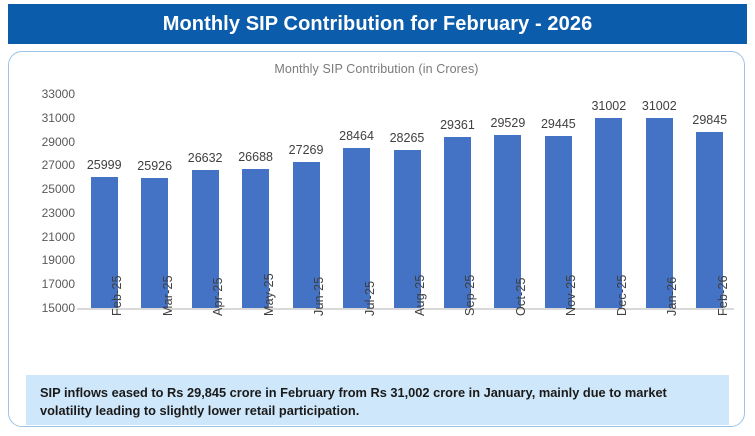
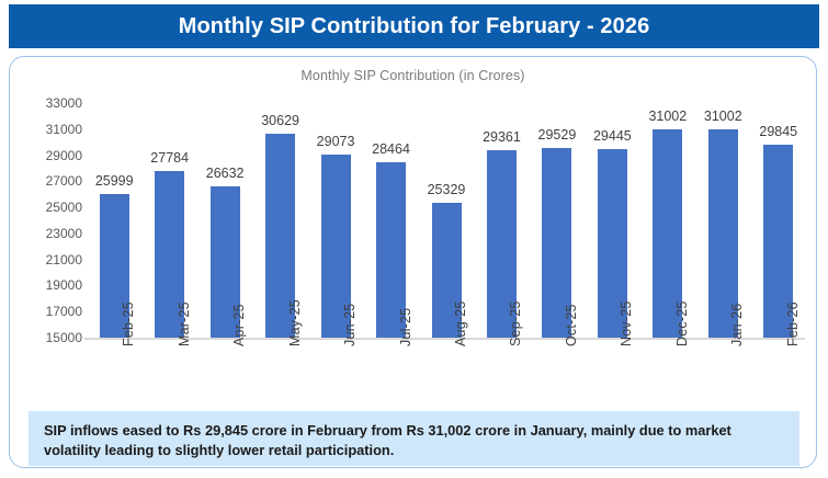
Mar-25: 25926 -> 27784
May-25: 26688 -> 30629
Jun-25: 27269 -> 29073
Aug-25: 28265 -> 25329
